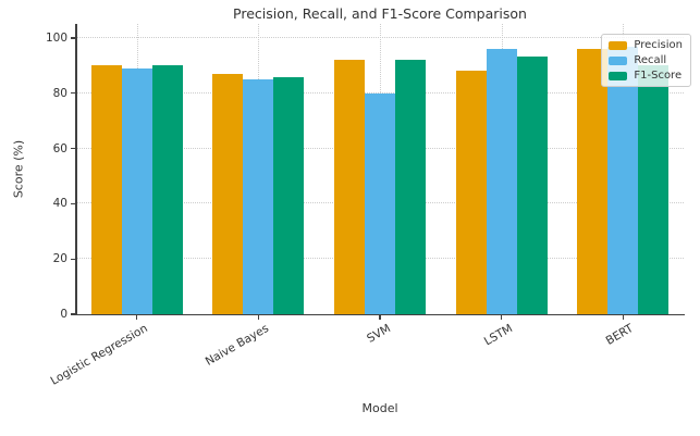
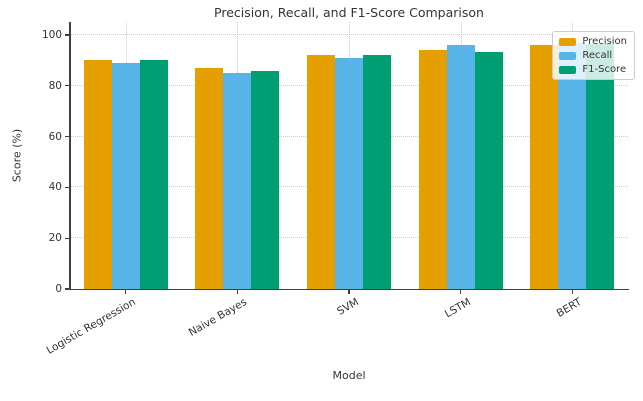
Recall/SVM: 80 -> 91
Precision/LSTM: 88 -> 94
F1-Score/BERT: 90 -> 96
